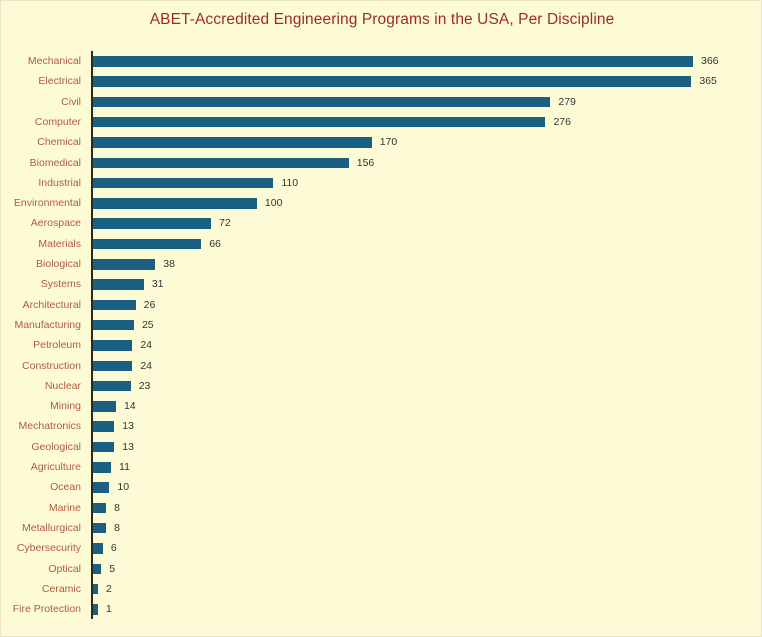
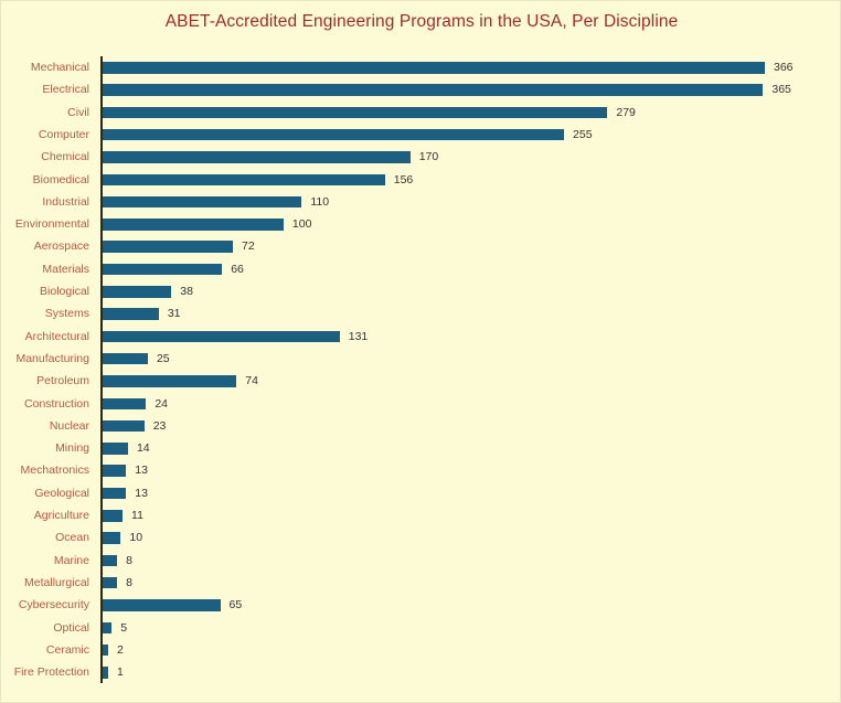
Computer: 276 -> 255
Architectural: 26 -> 131
Petroleum: 24 -> 74
Cybersecurity: 6 -> 65
